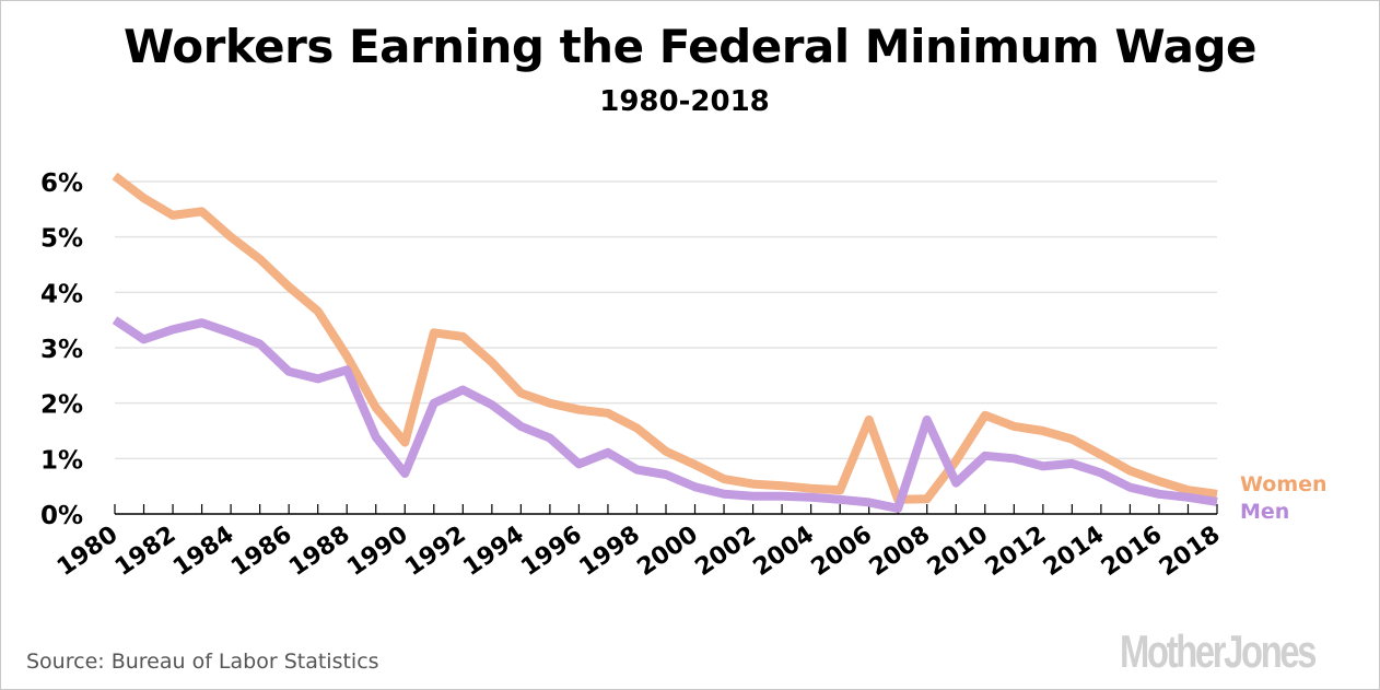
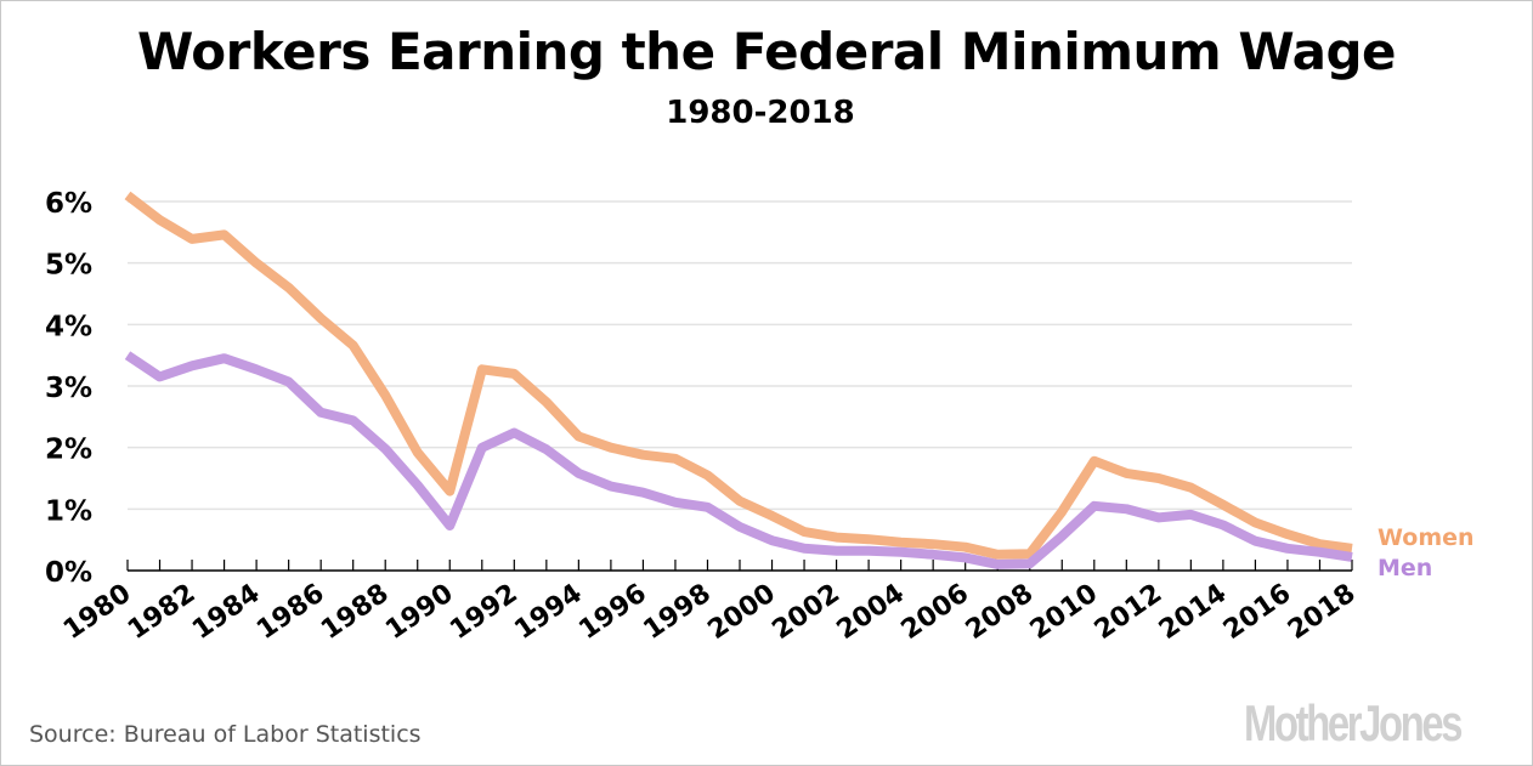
Men/1988: 2.6% -> 2.0%
Men/1996: 0.9% -> 1.3%
Men/1998: 0.8% -> 1.0%
Women/2006: 1.7% -> 0.4%
Men/2008: 1.7% -> 0.1%
